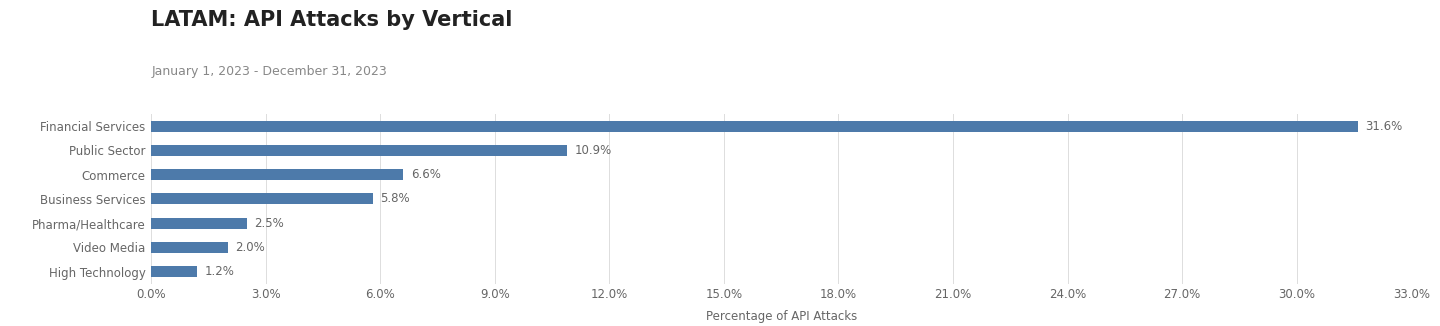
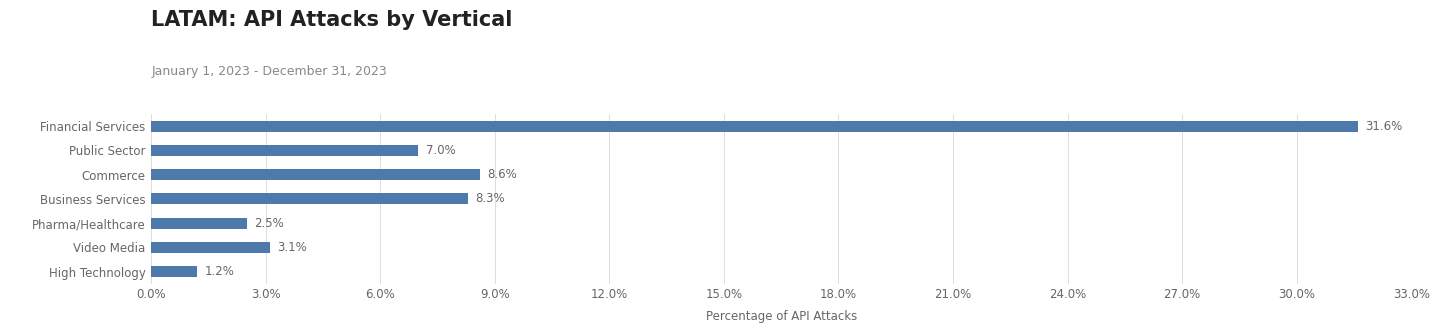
Public Sector: 10.9% -> 7.0%
Commerce: 6.6% -> 8.6%
Business Services: 5.8% -> 8.3%
Video Media: 2.0% -> 3.1%
